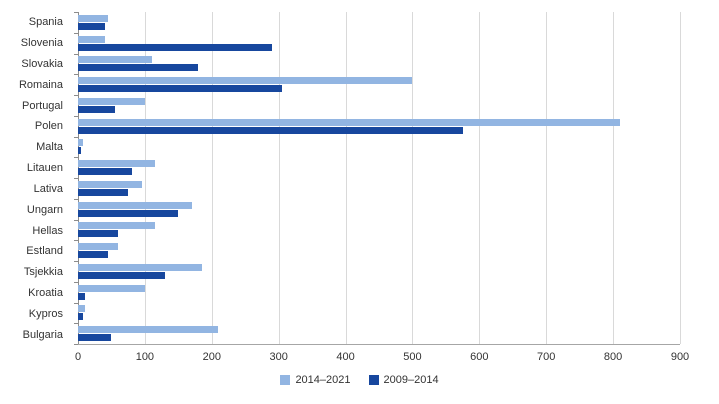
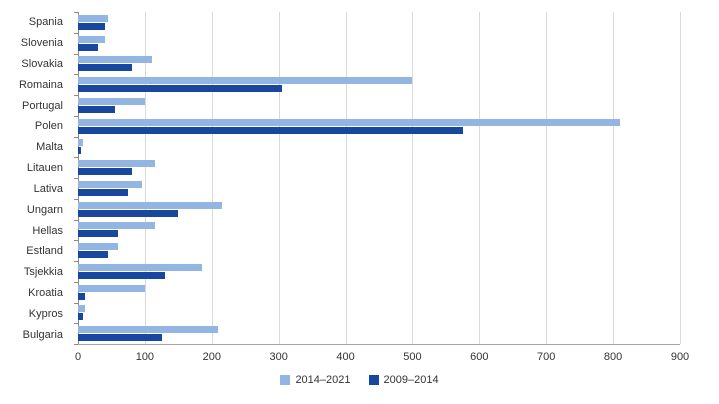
2009–2014/Slovenia: 290 -> 30
2009–2014/Slovakia: 180 -> 80
2014–2021/Ungarn: 170 -> 220
2009–2014/Bulgaria: 50 -> 120
